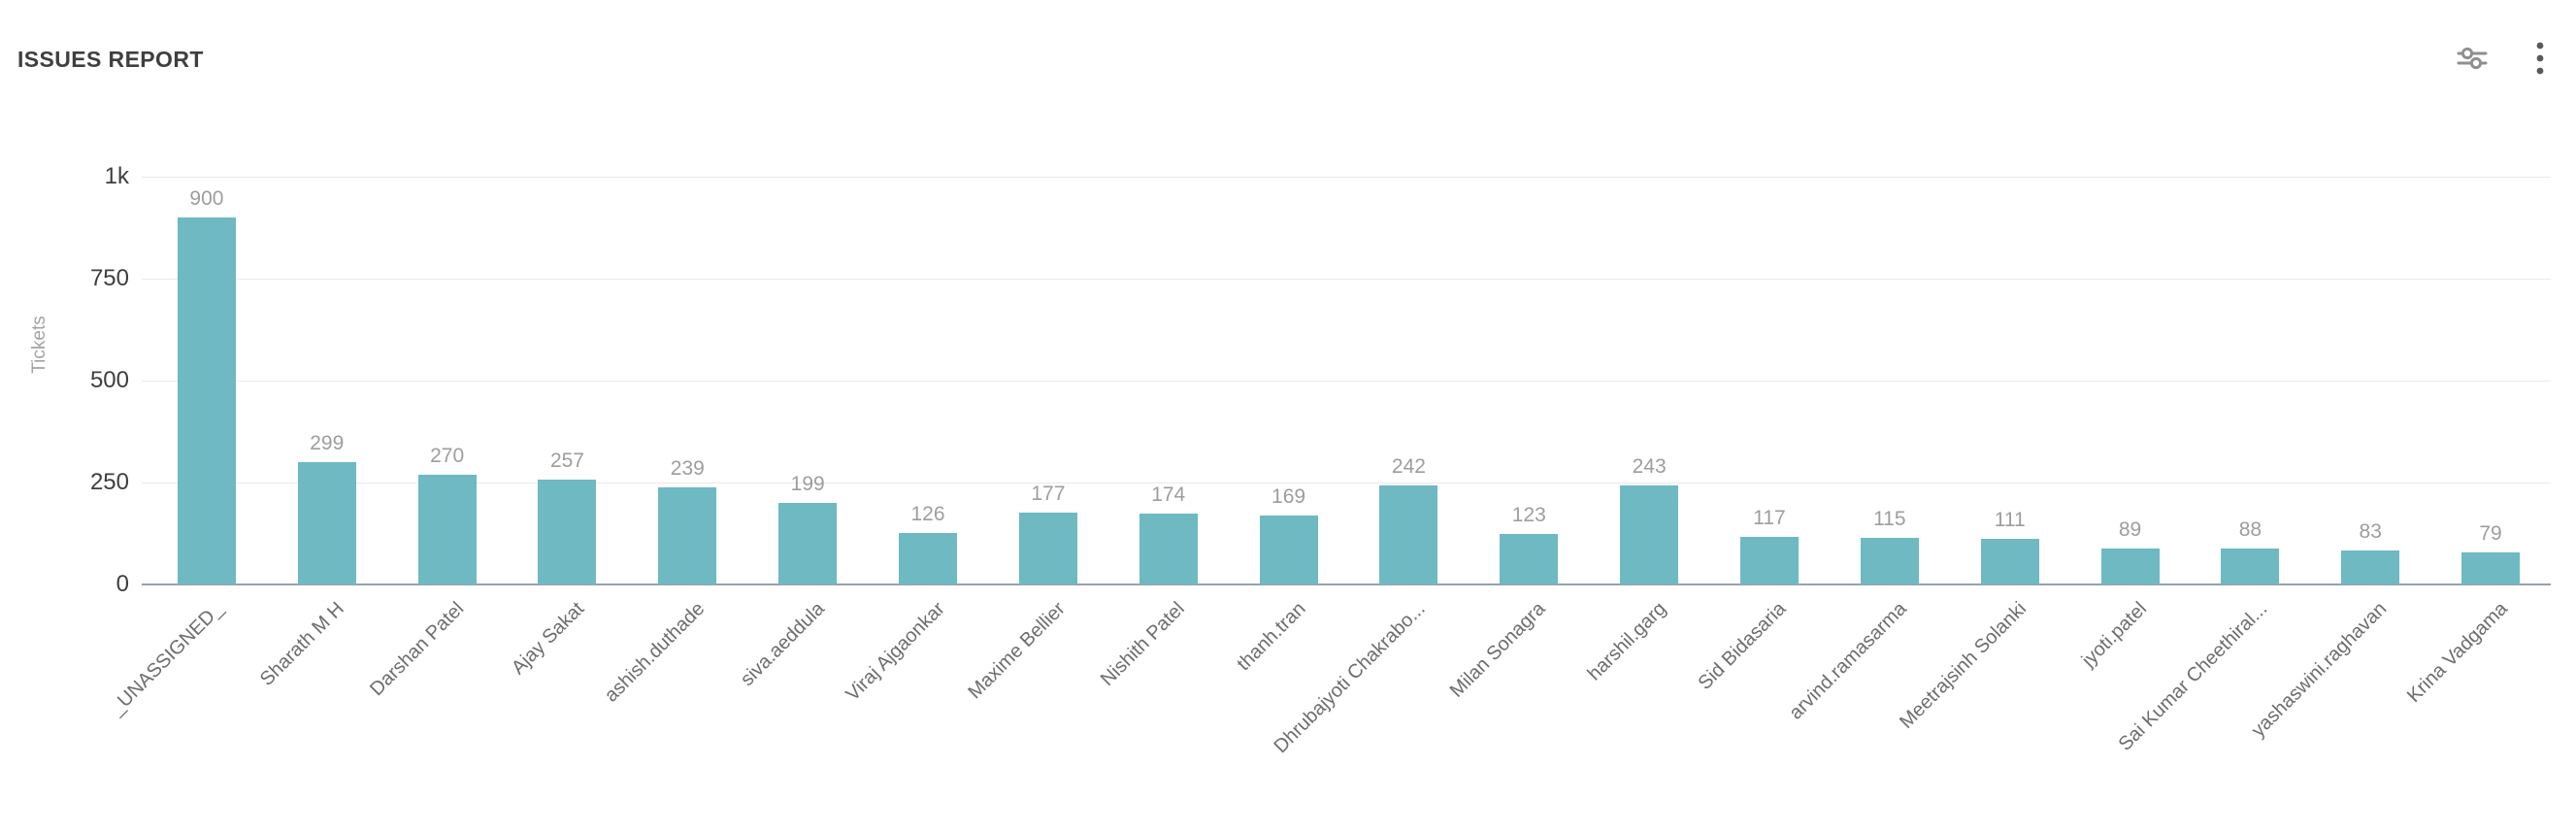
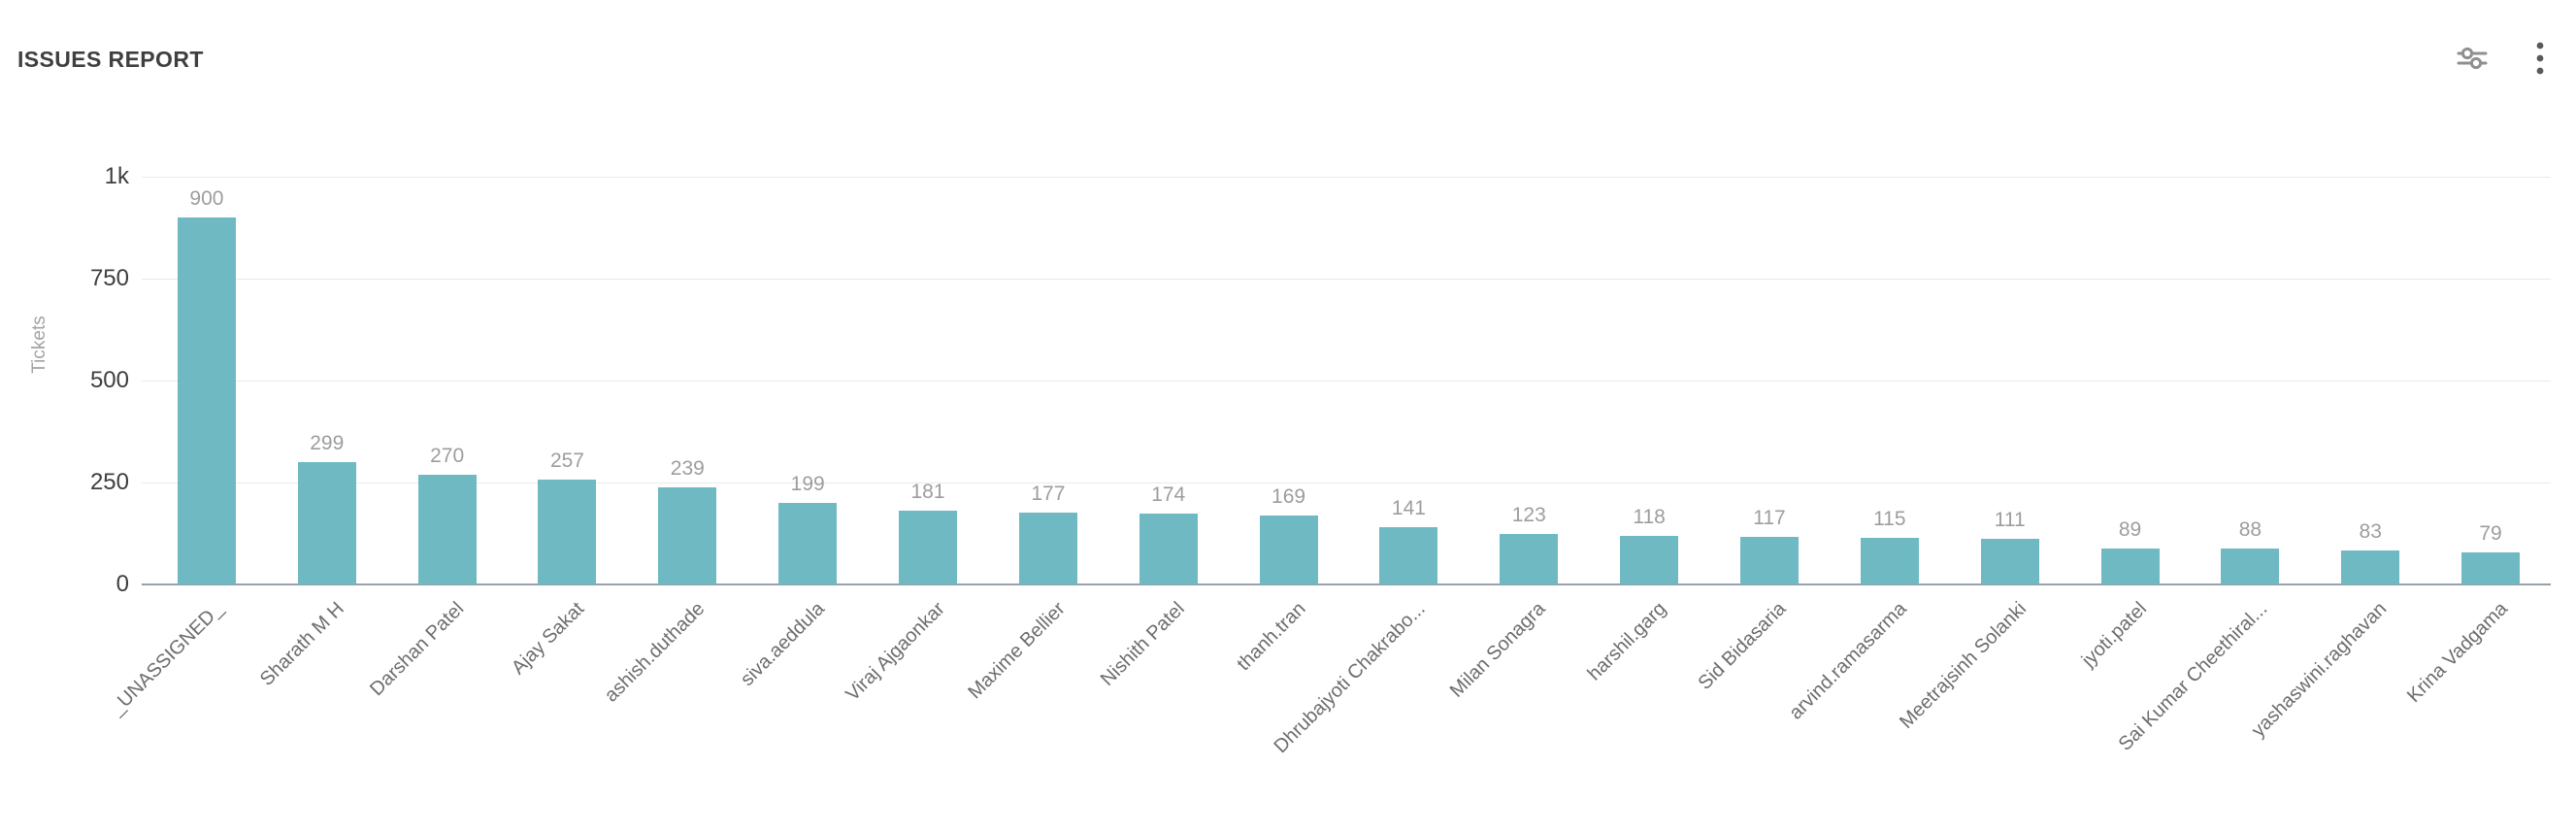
Viraj Ajgaonkar: 126 -> 181
Dhrubajyoti Chakrabo...: 242 -> 141
harshil.garg: 243 -> 118
